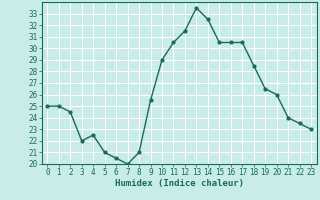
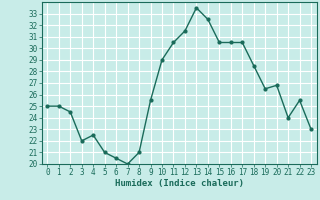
20: 26.0 -> 26.8
22: 23.5 -> 25.5
